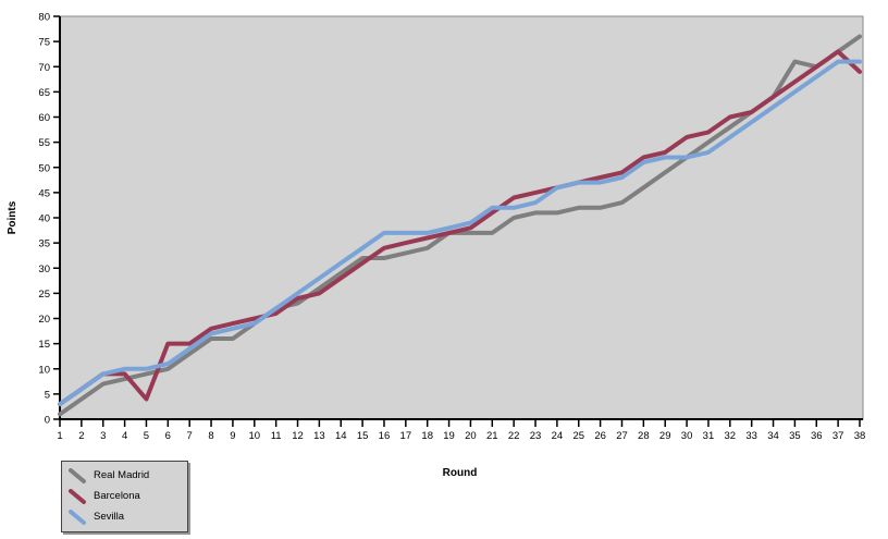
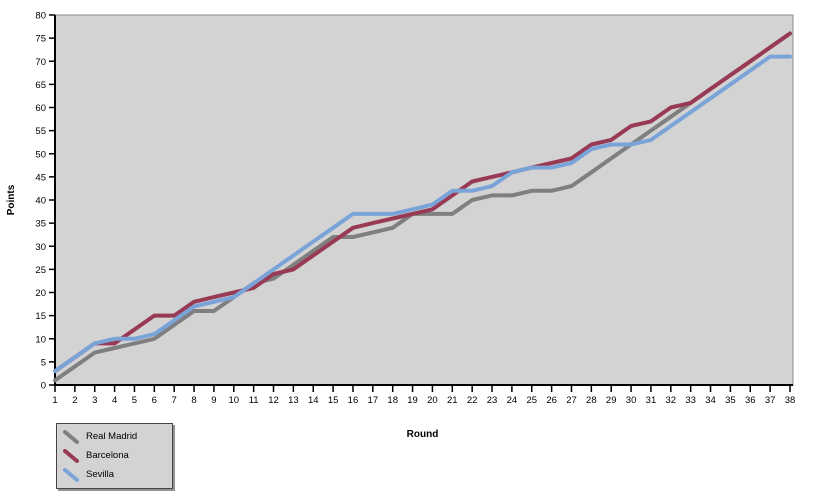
Barcelona/5: 4 -> 12
Real Madrid/35: 71 -> 67
Barcelona/38: 69 -> 76
